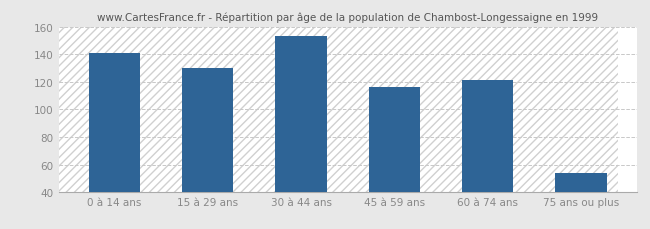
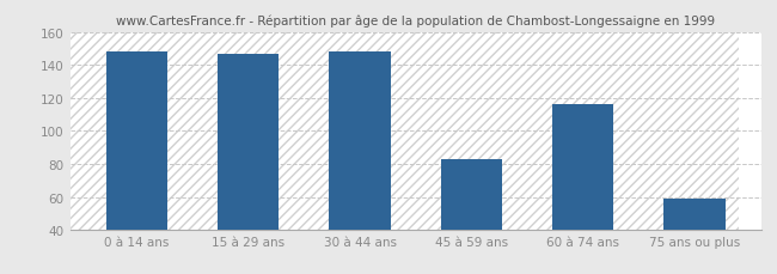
0 à 14 ans: 141 -> 148
15 à 29 ans: 130 -> 147
30 à 44 ans: 153 -> 148
45 à 59 ans: 116 -> 83
60 à 74 ans: 121 -> 116
75 ans ou plus: 54 -> 59
